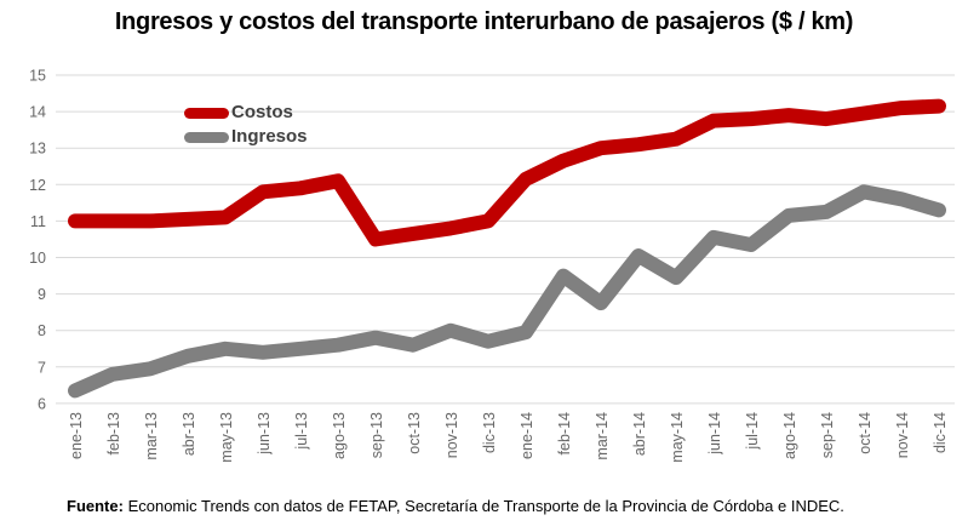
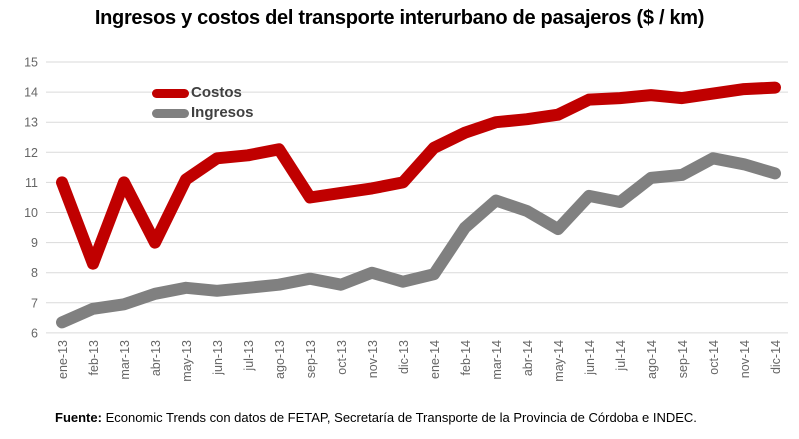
Costos/feb-13: 11.0 -> 8.3
Costos/abr-13: 11.1 -> 9.0
Ingresos/mar-14: 8.8 -> 10.4
